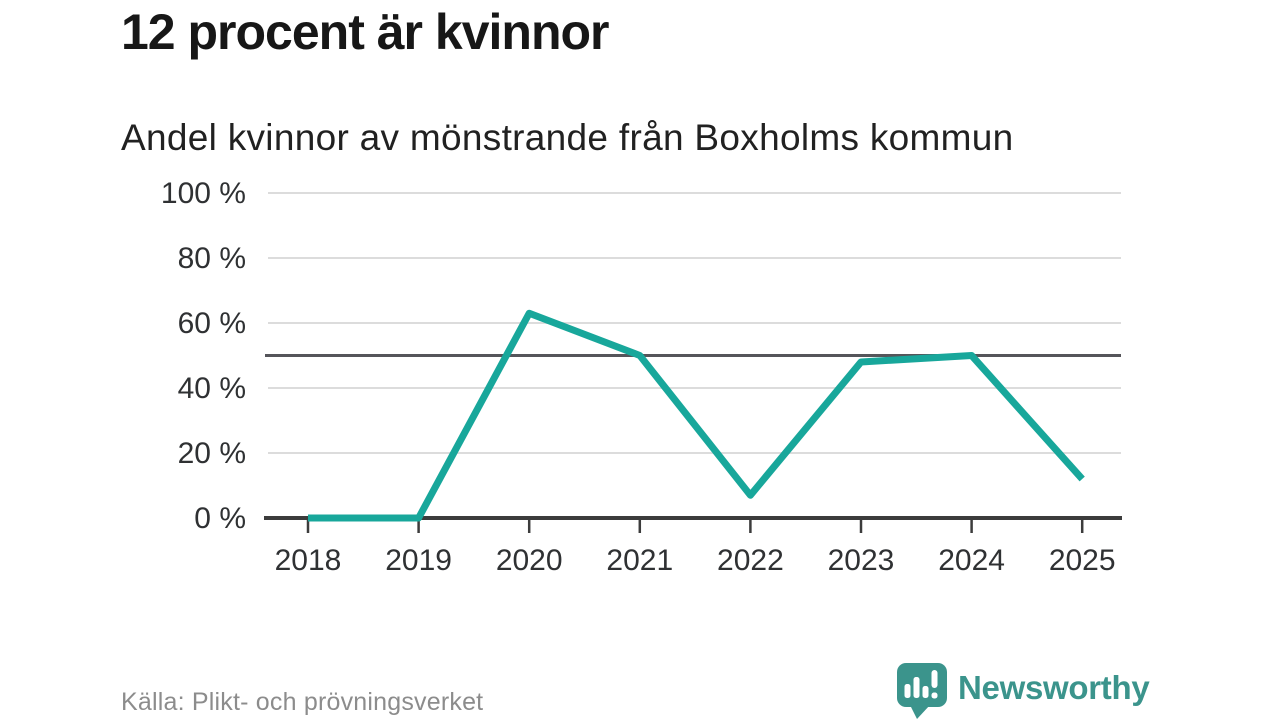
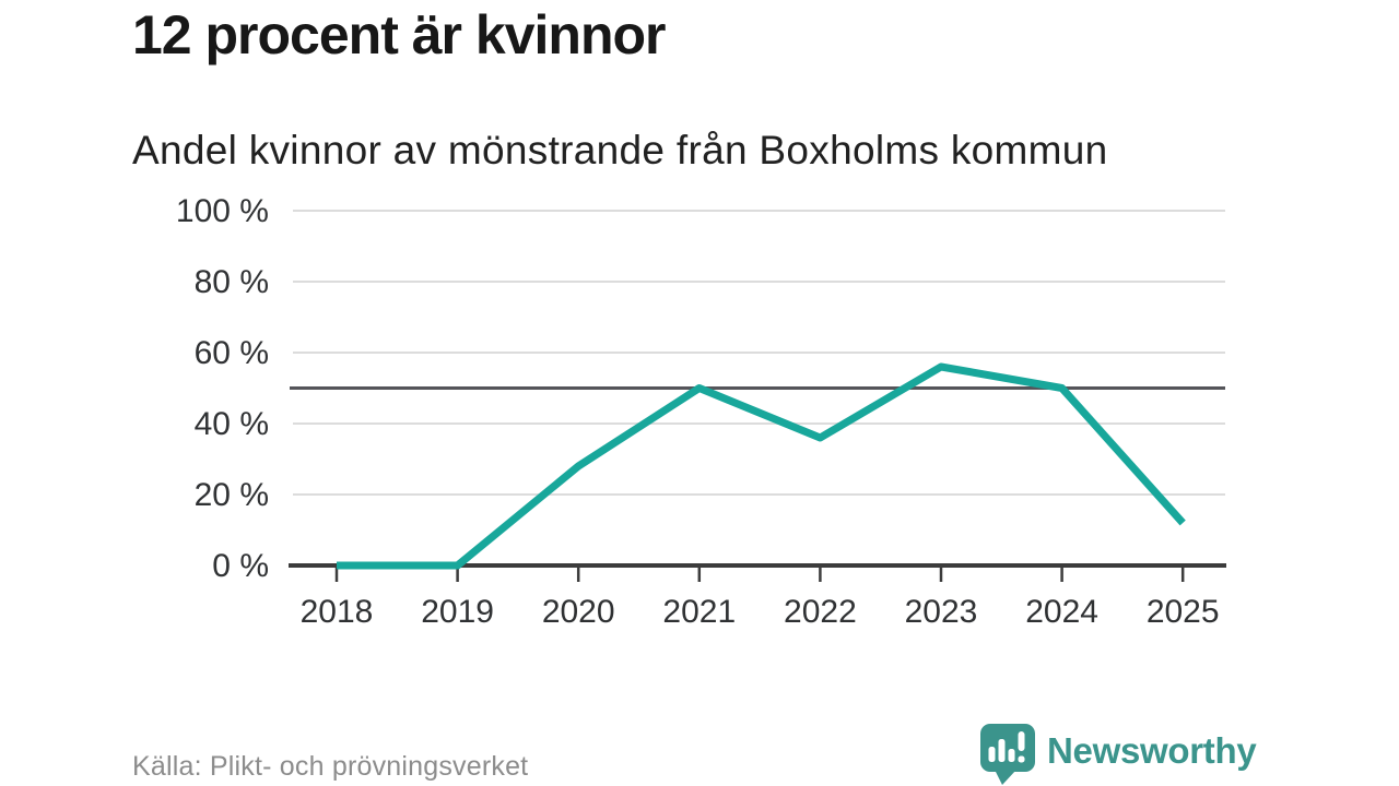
2020: 63% -> 28%
2022: 7% -> 36%
2023: 48% -> 56%
